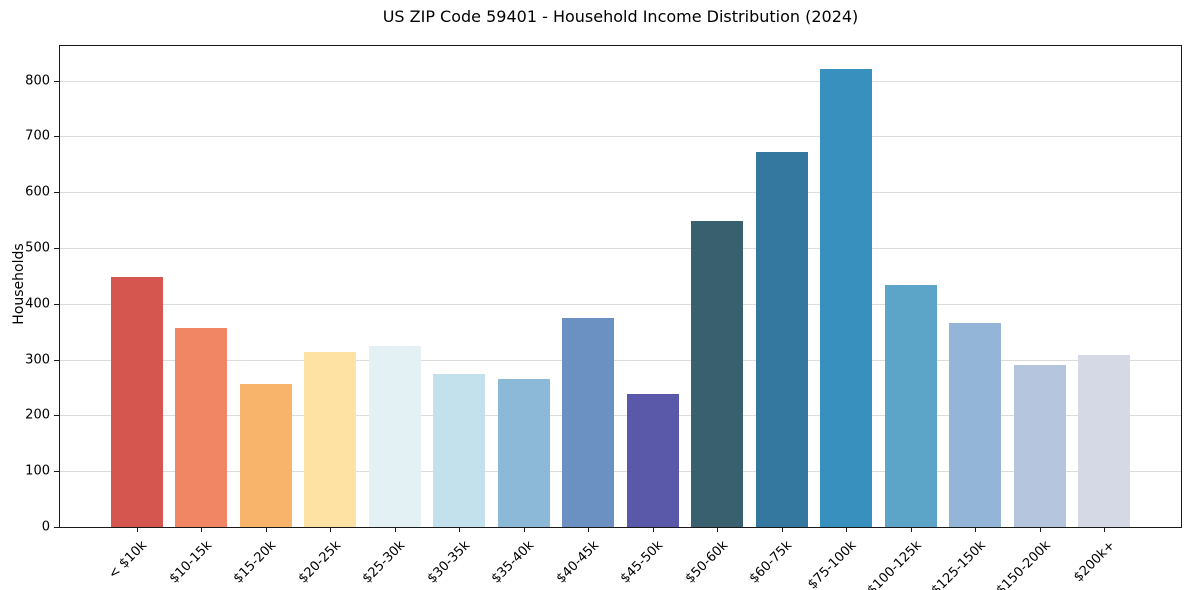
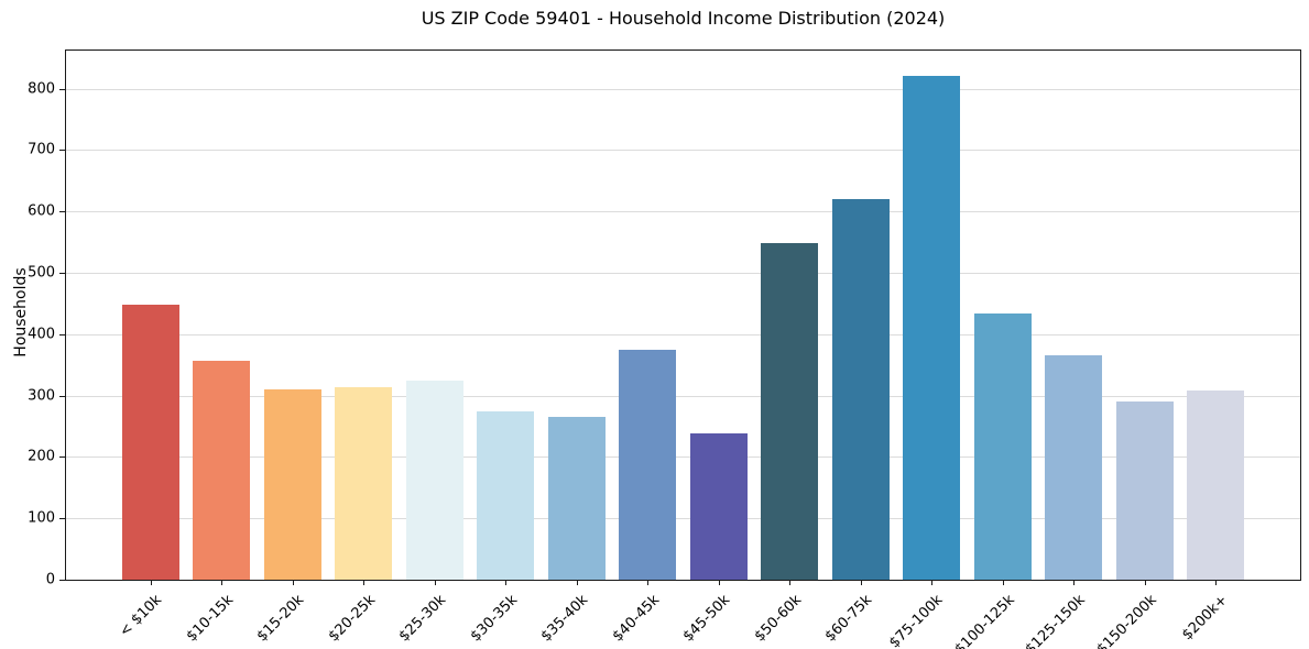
$15-20k: 260 -> 310
$60-75k: 670 -> 620
